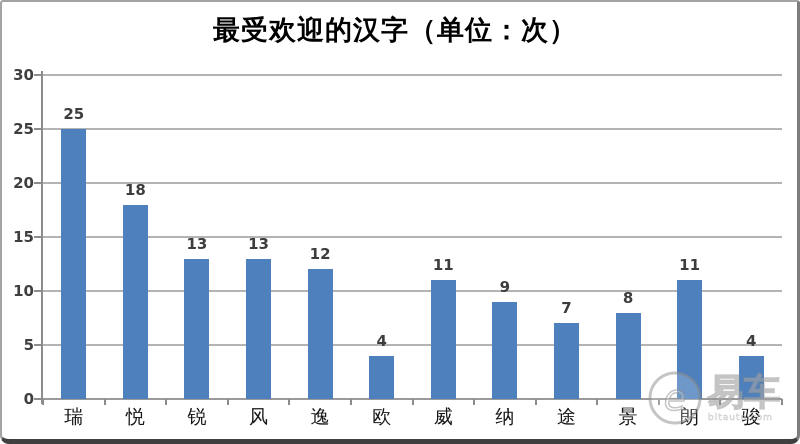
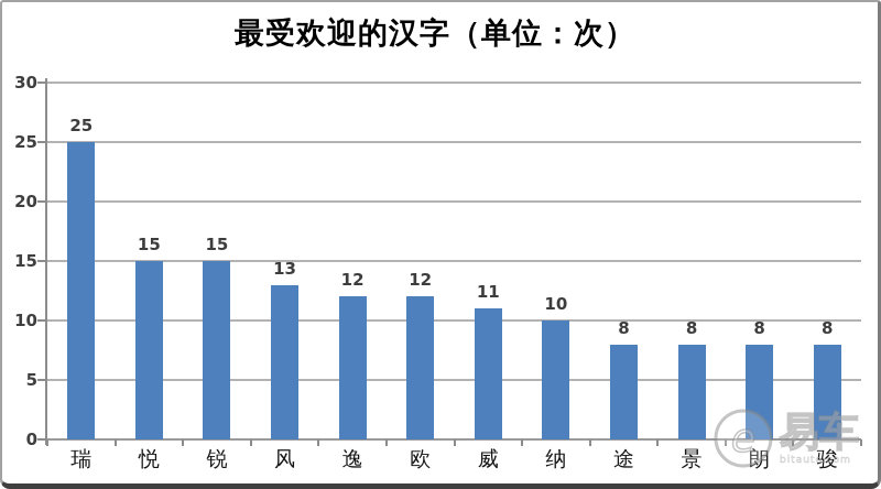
悦: 18 -> 15
锐: 13 -> 15
欧: 4 -> 12
纳: 9 -> 10
途: 7 -> 8
朗: 11 -> 8
骏: 4 -> 8
